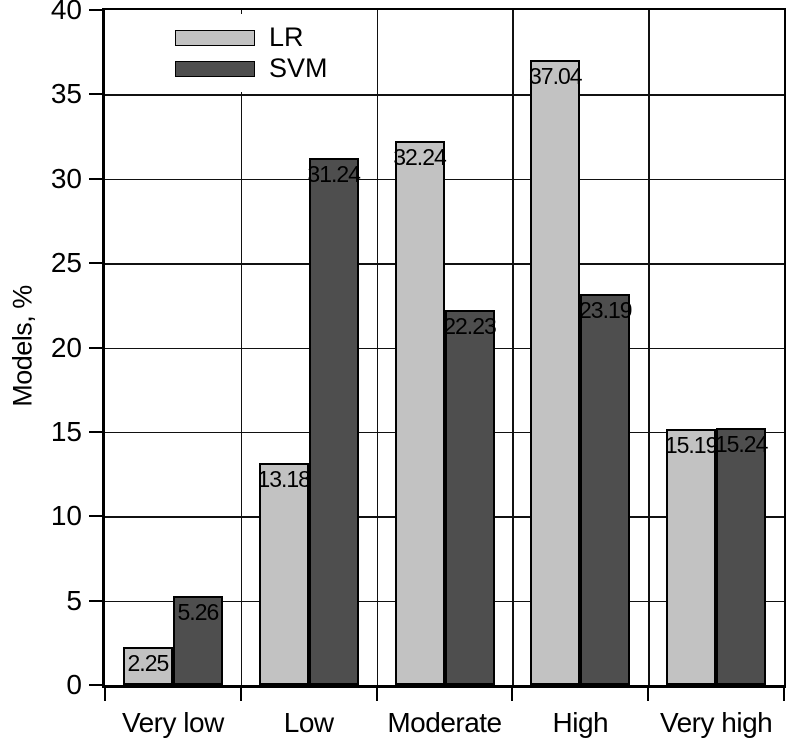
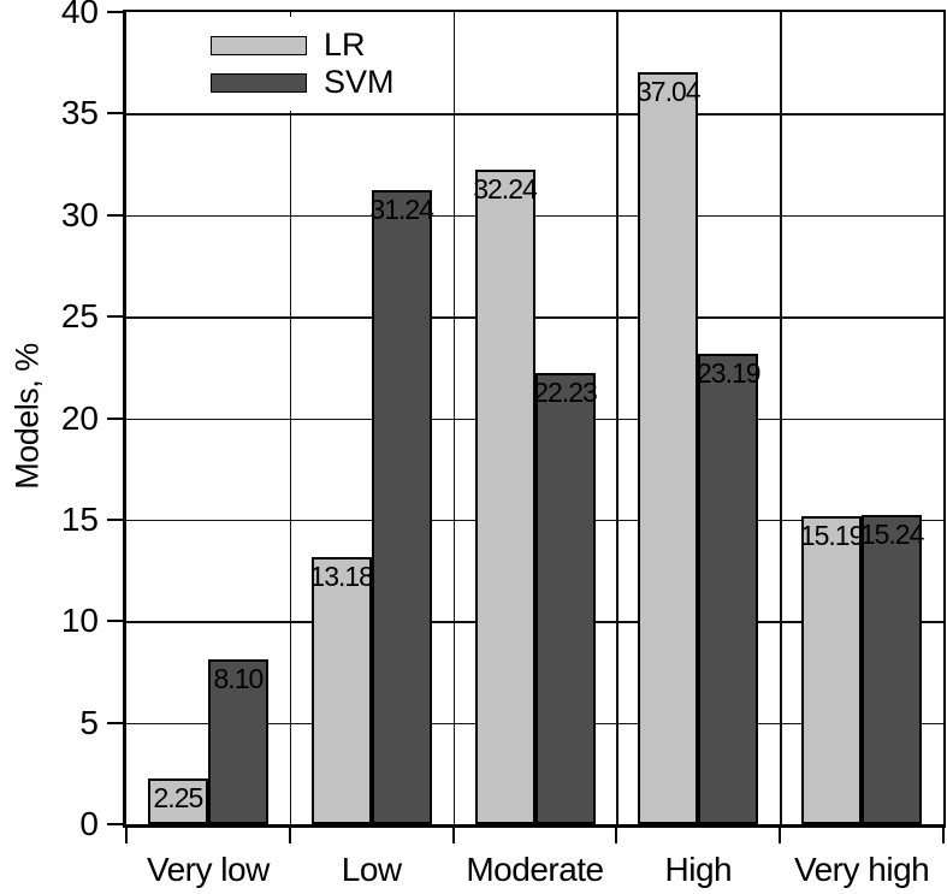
SVM/Very low: 5.26 -> 8.10
